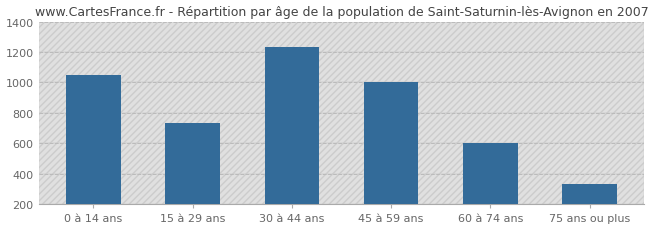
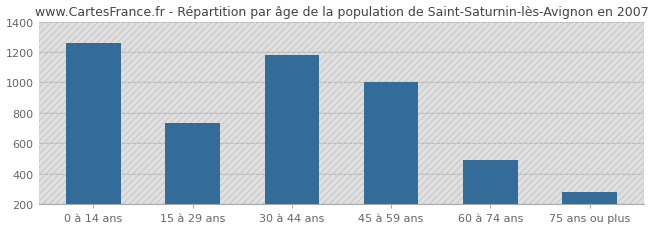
0 à 14 ans: 1050 -> 1260
30 à 44 ans: 1230 -> 1180
60 à 74 ans: 600 -> 490
75 ans ou plus: 340 -> 280
